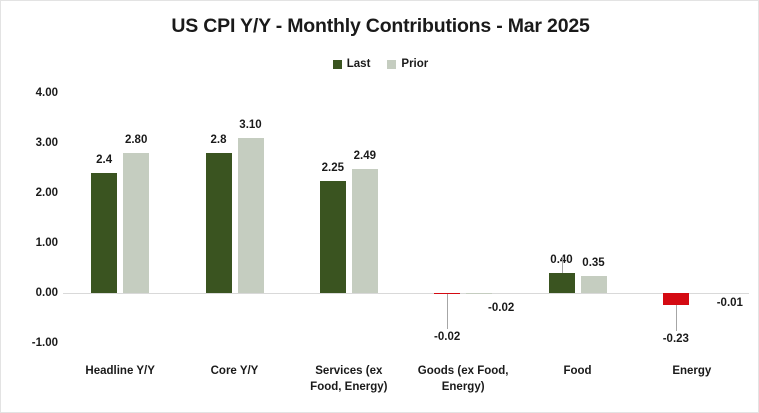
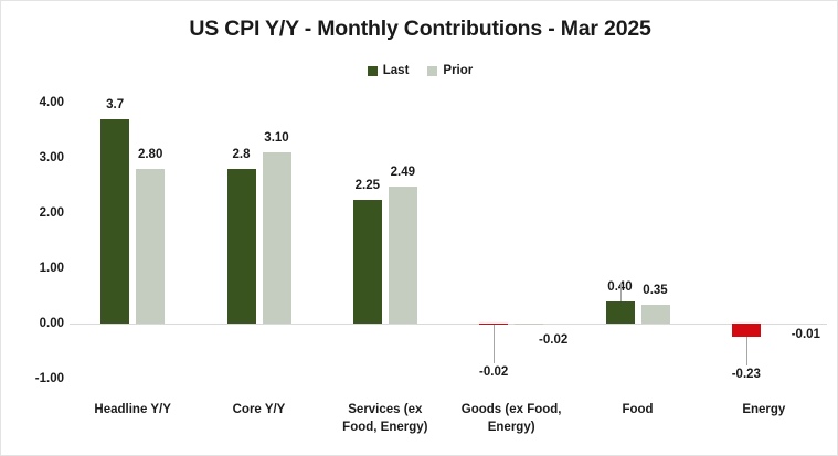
Last/Headline Y/Y: 2.4 -> 3.7
